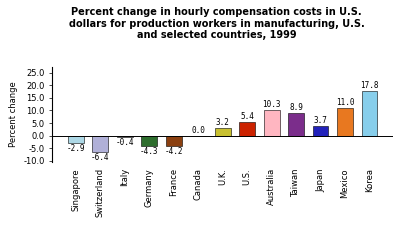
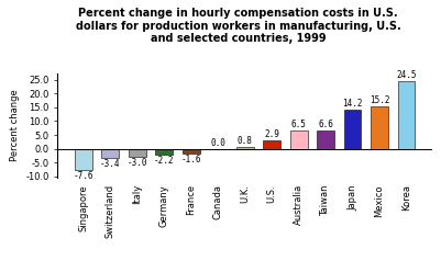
Singapore: -2.9 -> -7.6
Switzerland: -6.4 -> -3.4
Italy: -0.4 -> -3.0
Germany: -4.3 -> -2.2
France: -4.2 -> -1.6
U.K.: 3.2 -> 0.8
U.S.: 5.4 -> 2.9
Australia: 10.3 -> 6.5
Taiwan: 8.9 -> 6.6
Japan: 3.7 -> 14.2
Mexico: 11.0 -> 15.2
Korea: 17.8 -> 24.5
